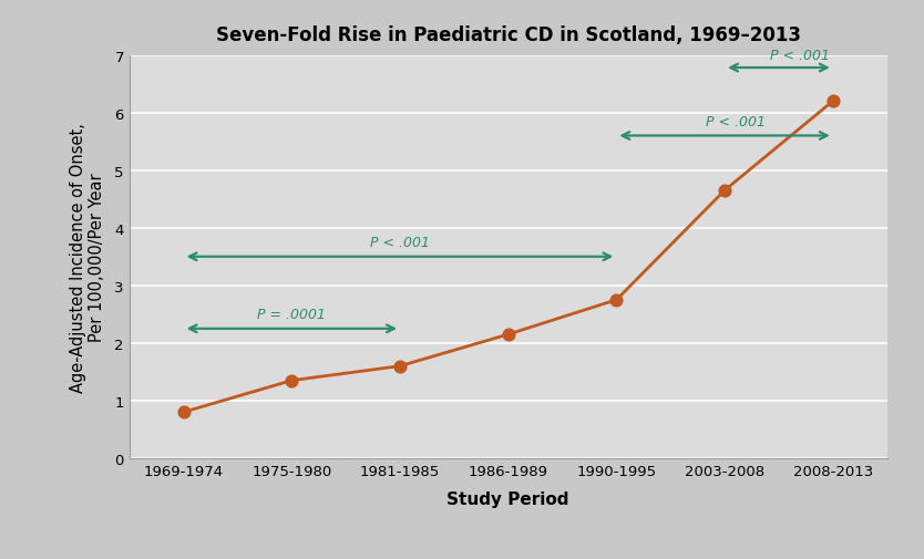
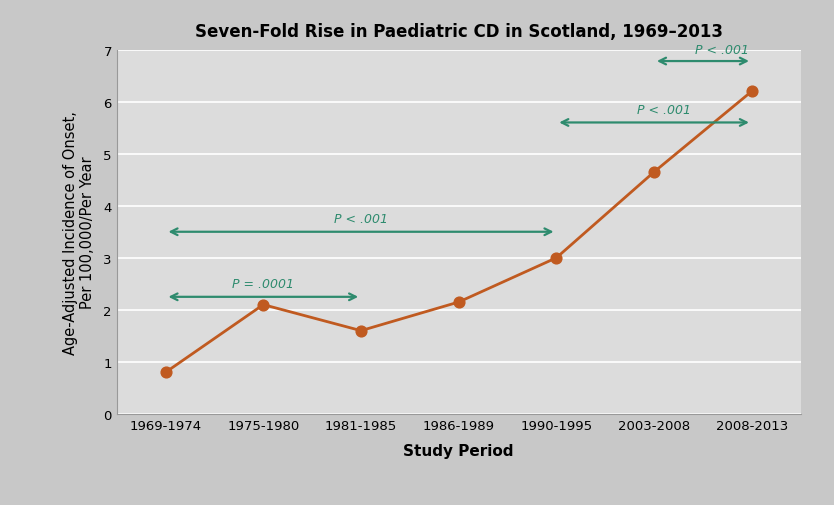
1975-1980: 1.35 -> 2.10
1990-1995: 2.75 -> 3.00
